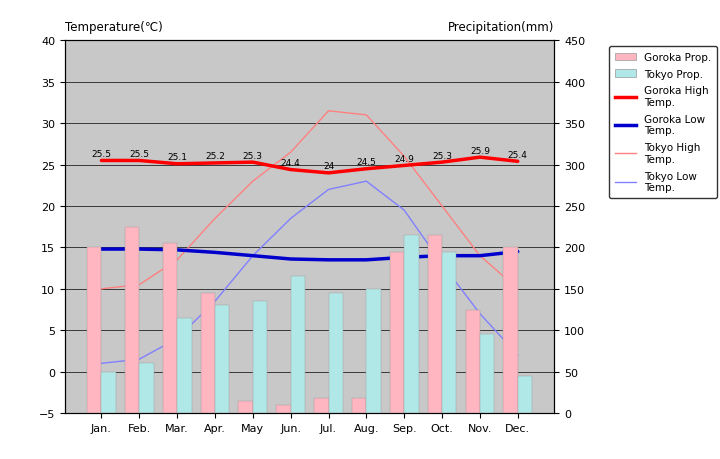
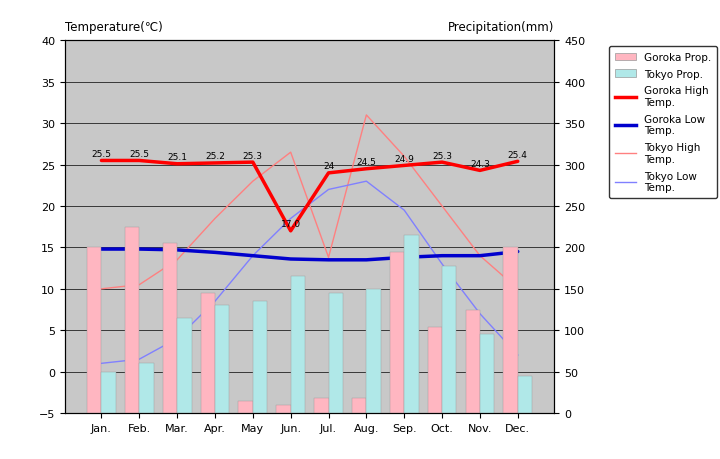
Goroka High Temp./Jun.: 24.4 -> 17.0
Tokyo High Temp./Jul.: 31.5 -> 13.8
Goroka Prop./Oct.: 215 -> 104
Tokyo Prop./Oct.: 195 -> 178
Goroka High Temp./Nov.: 25.9 -> 24.3
